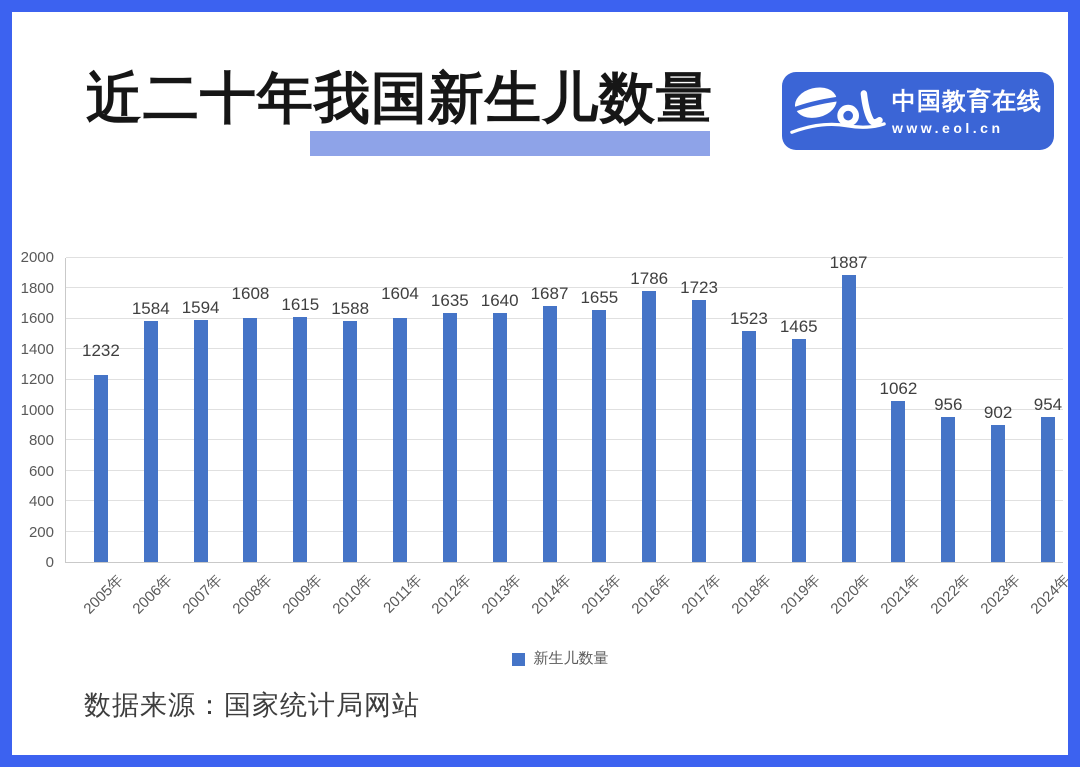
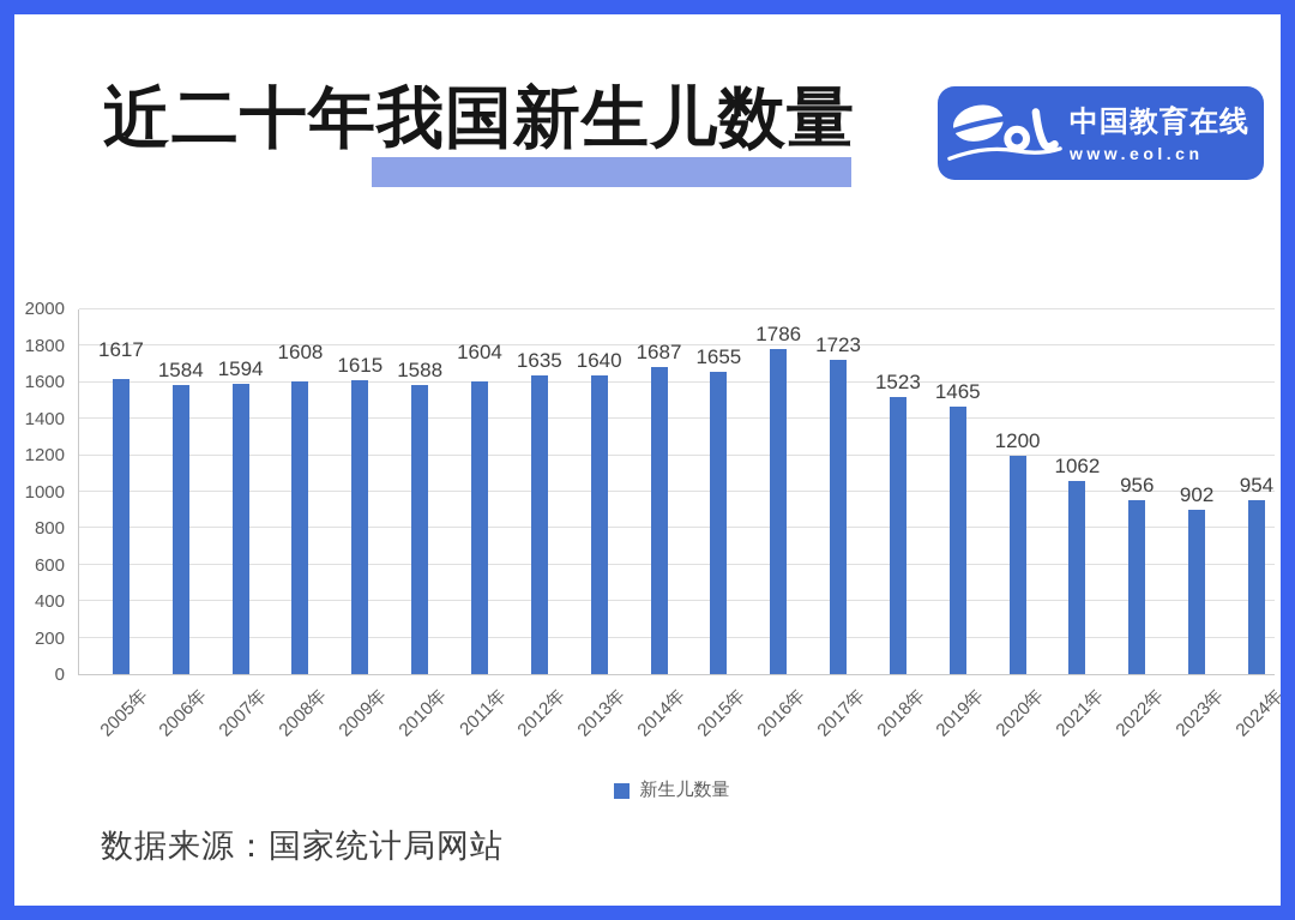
2005年: 1232 -> 1617
2020年: 1887 -> 1200
